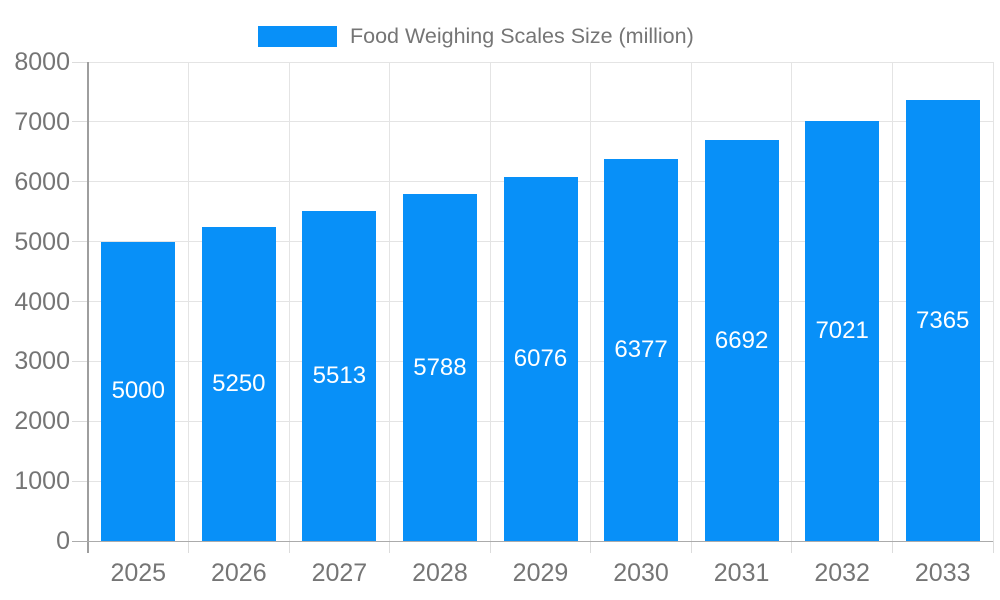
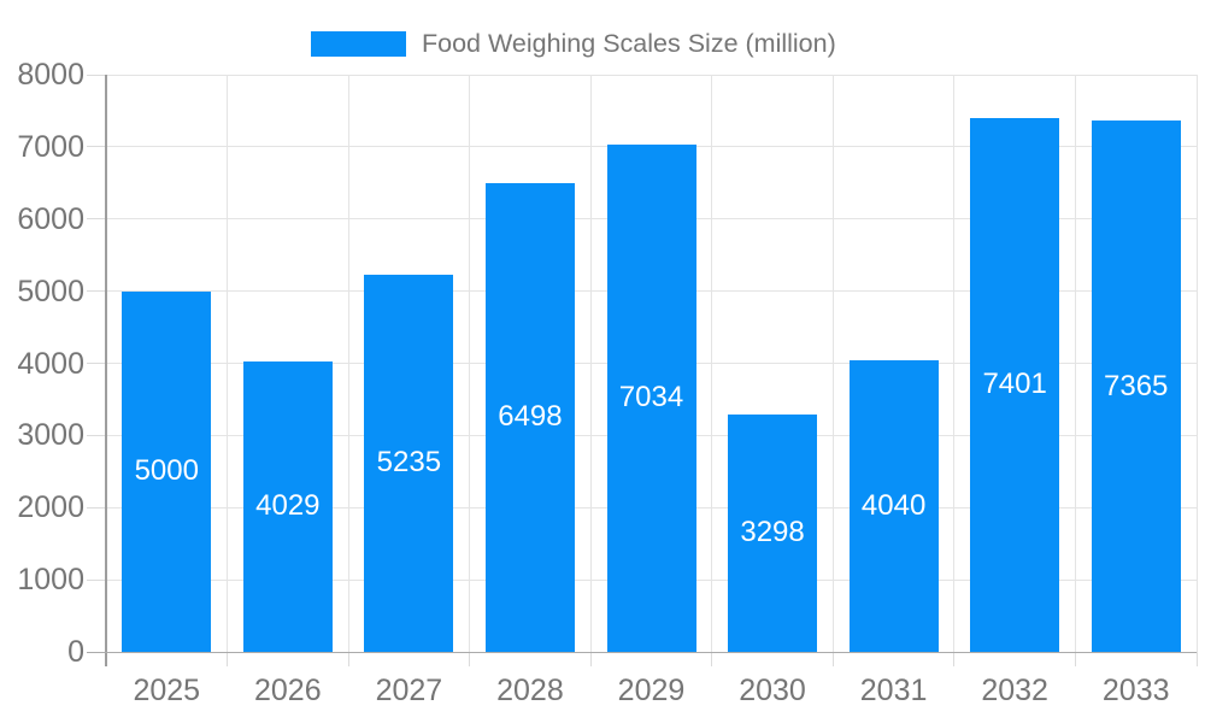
2026: 5250 -> 4029
2027: 5513 -> 5235
2028: 5788 -> 6498
2029: 6076 -> 7034
2030: 6377 -> 3298
2031: 6692 -> 4040
2032: 7021 -> 7401
